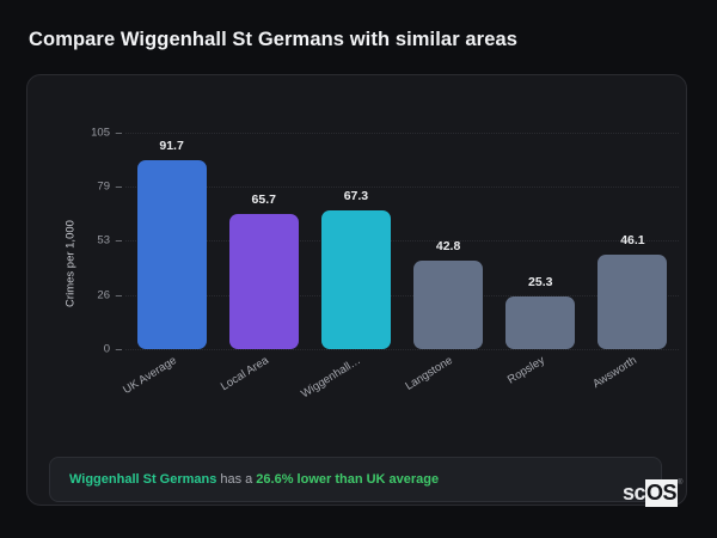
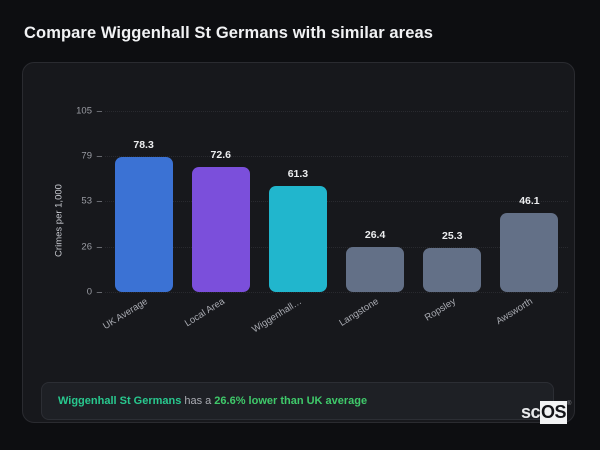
UK Average: 91.7 -> 78.3
Local Area: 65.7 -> 72.6
Wiggenhall…: 67.3 -> 61.3
Langstone: 42.8 -> 26.4
